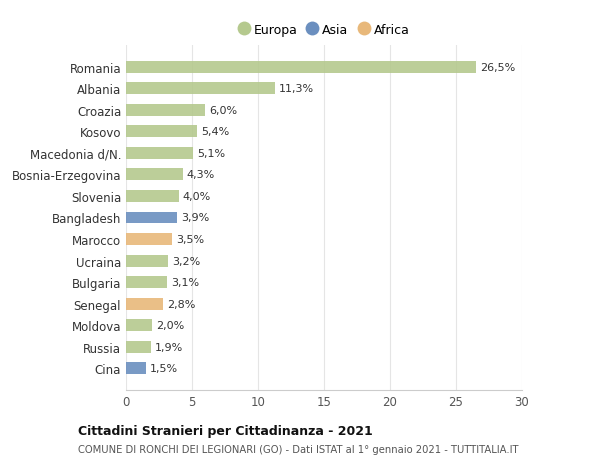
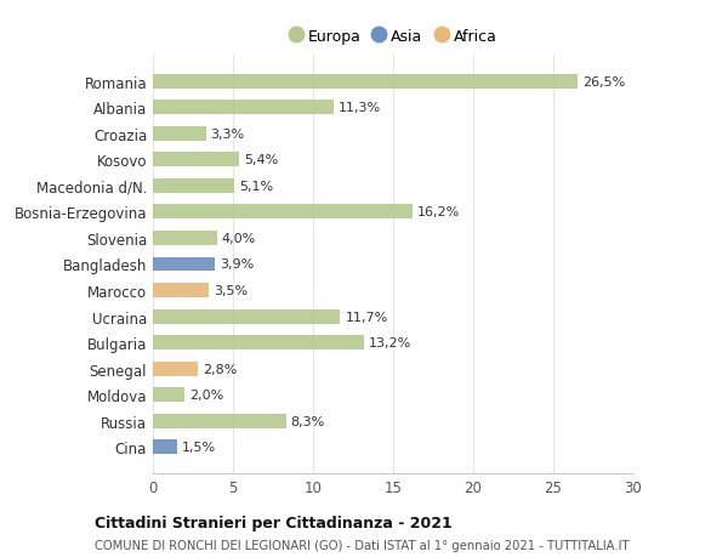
Croazia: 6,0% -> 3,3%
Bosnia-Erzegovina: 4,3% -> 16,2%
Ucraina: 3,2% -> 11,7%
Bulgaria: 3,1% -> 13,2%
Russia: 1,9% -> 8,3%
